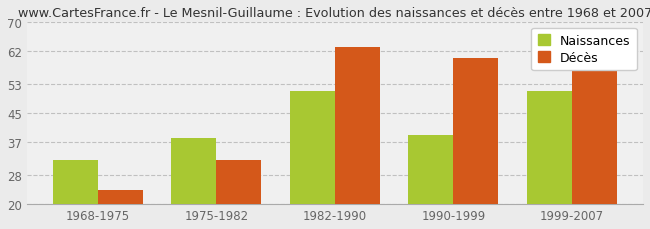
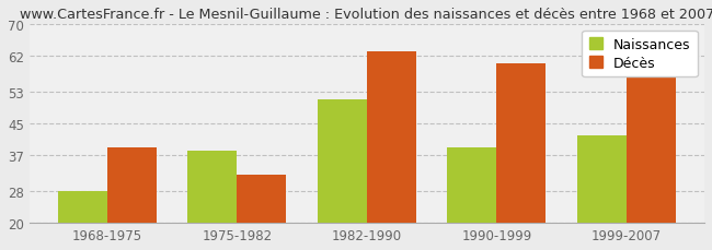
Naissances/1968-1975: 32 -> 28
Décès/1968-1975: 24 -> 39
Naissances/1999-2007: 51 -> 42
